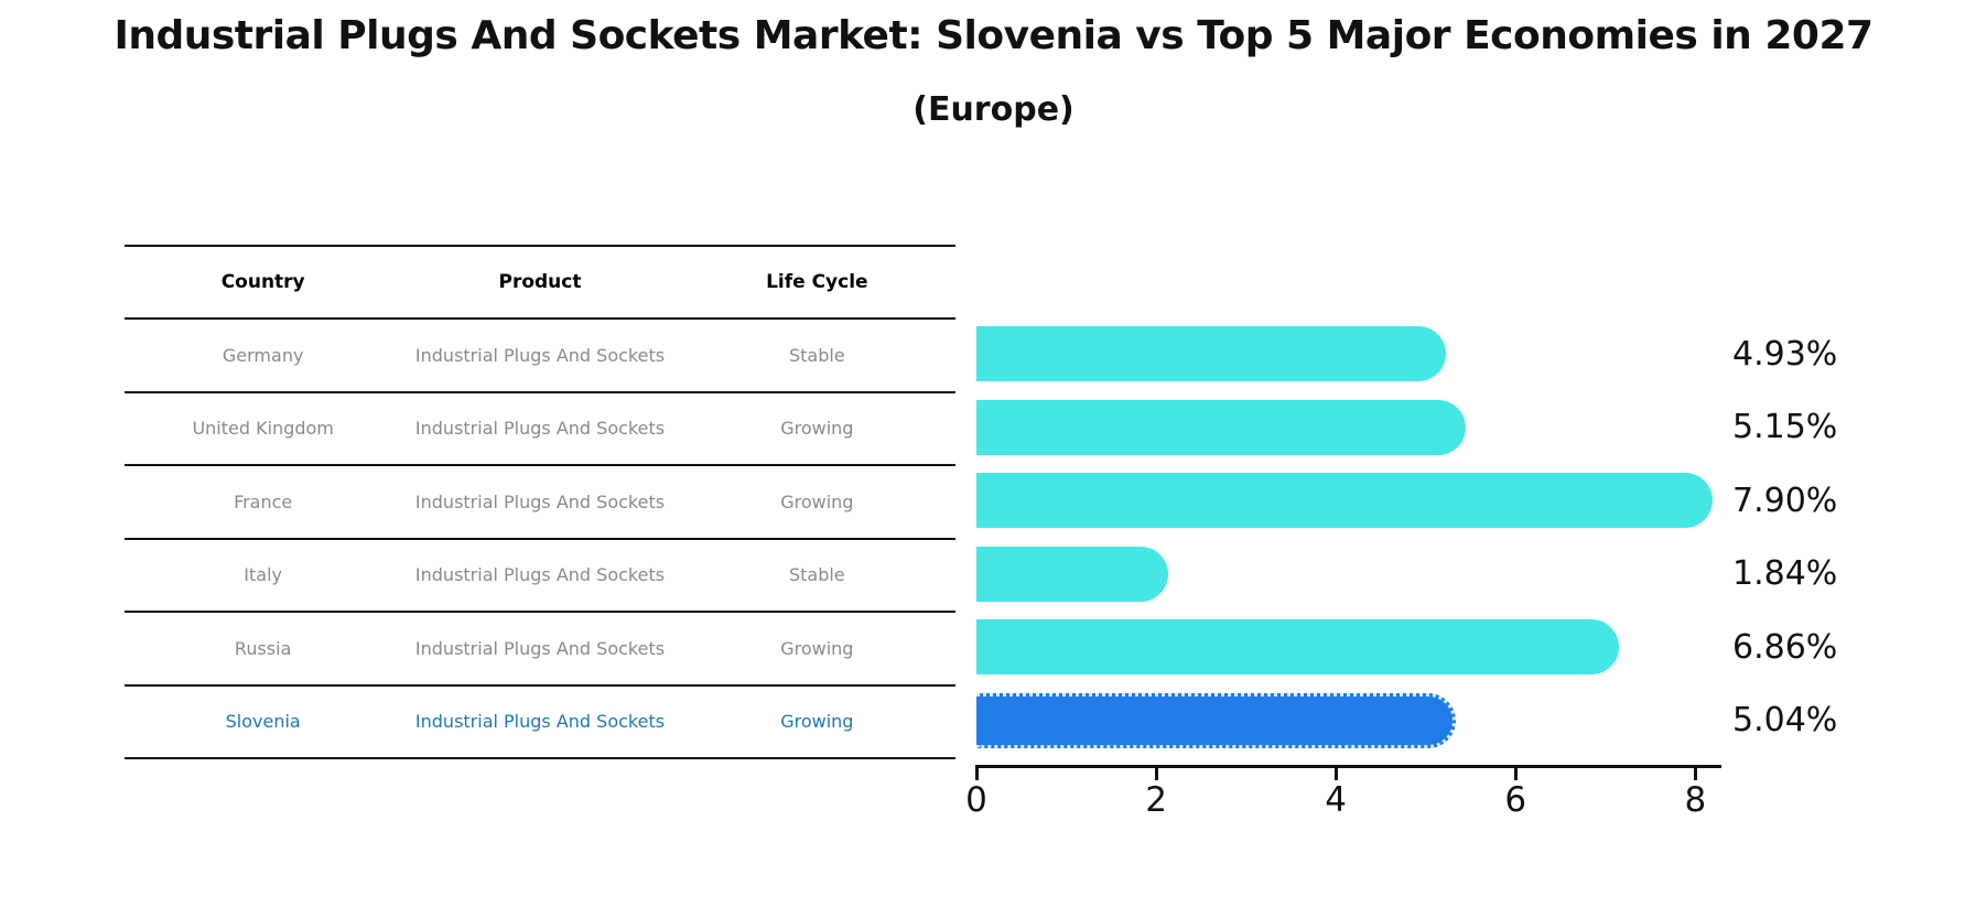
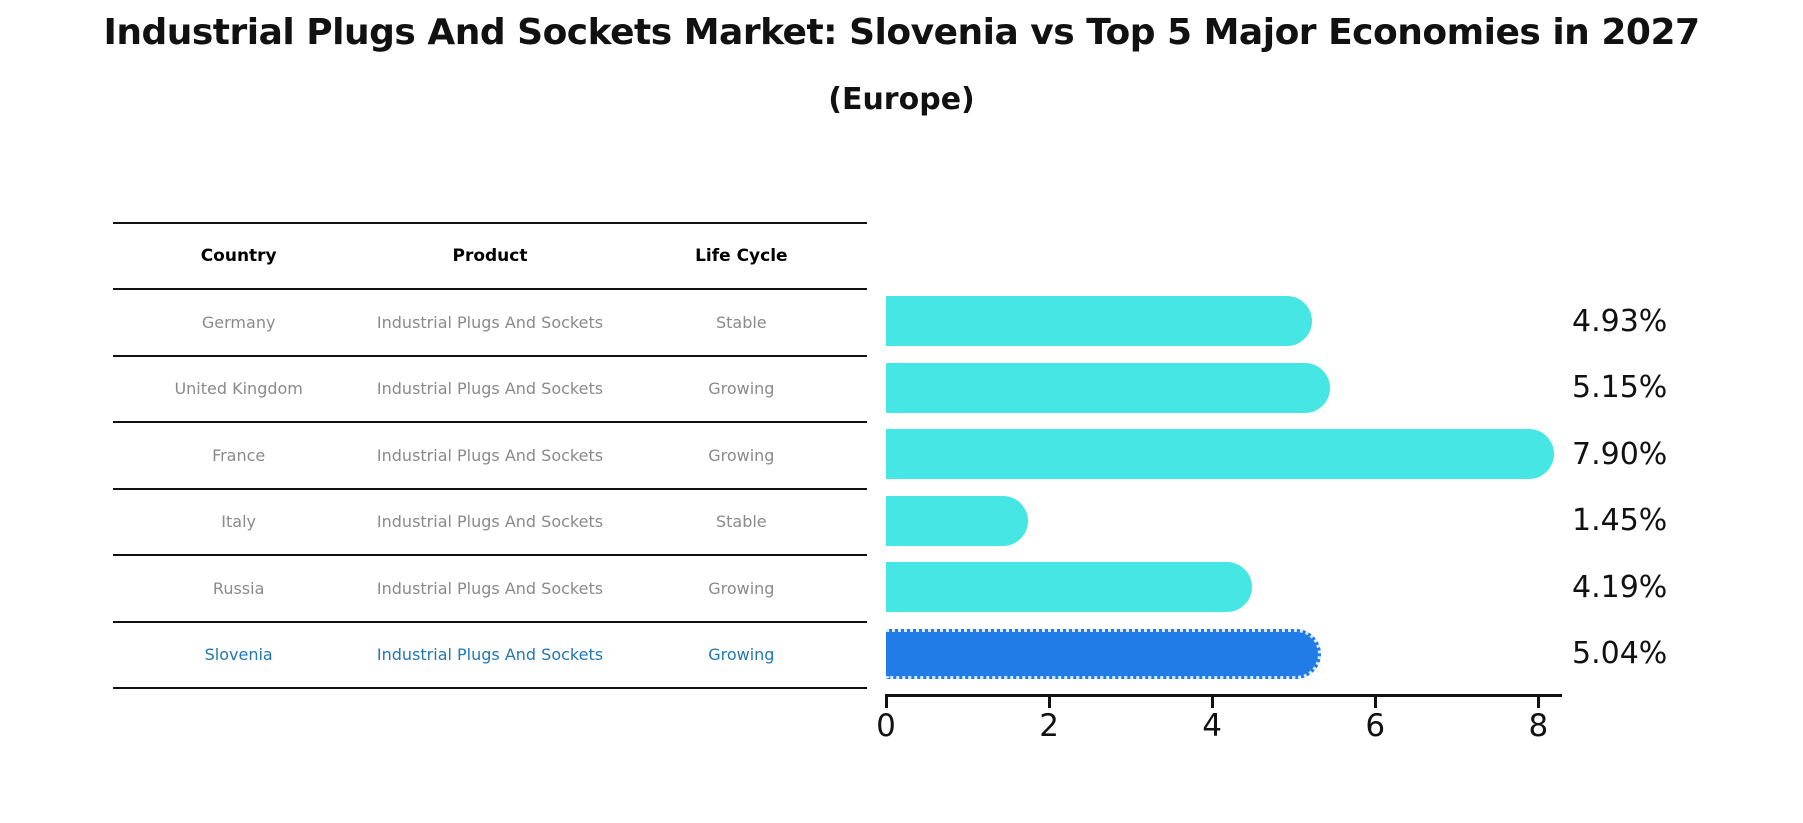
Italy: 1.84% -> 1.45%
Russia: 6.86% -> 4.19%
